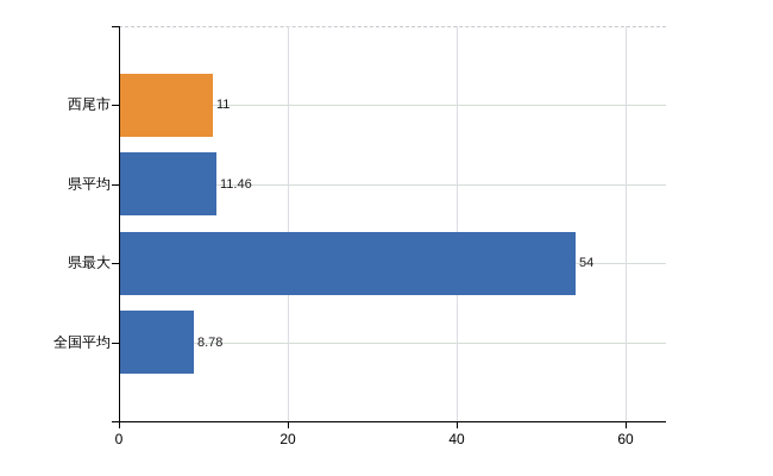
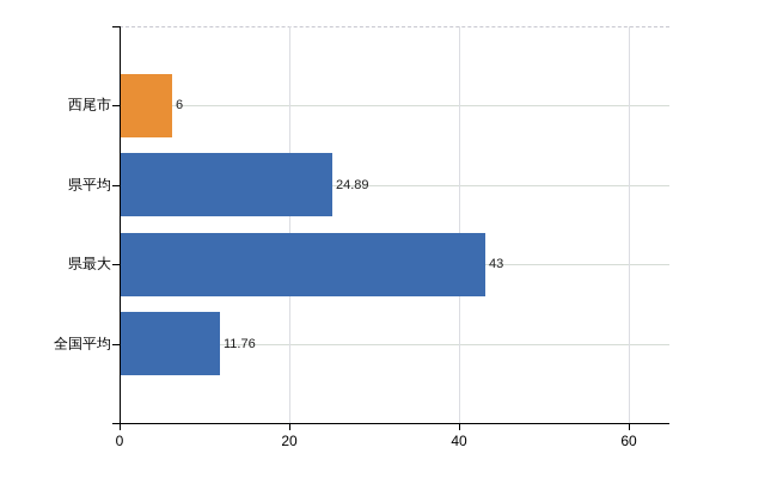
西尾市: 11 -> 6
県平均: 11.46 -> 24.89
県最大: 54 -> 43
全国平均: 8.78 -> 11.76
